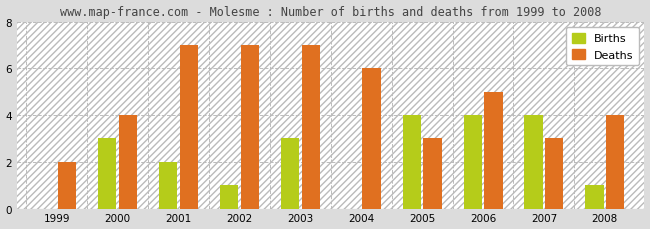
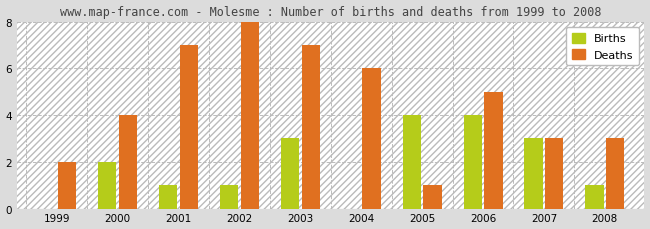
Births/2000: 3 -> 2
Births/2001: 2 -> 1
Deaths/2002: 7 -> 8
Deaths/2005: 3 -> 1
Births/2007: 4 -> 3
Deaths/2008: 4 -> 3
